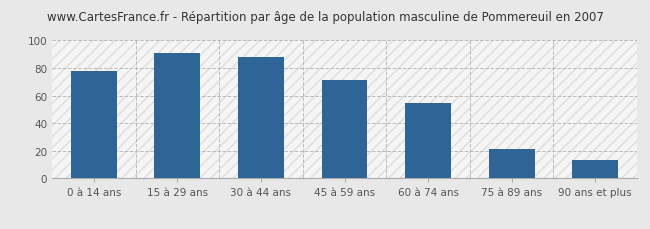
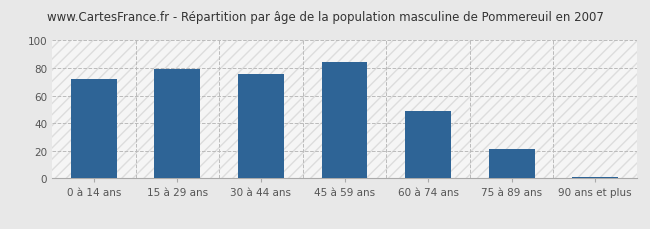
0 à 14 ans: 78 -> 72
15 à 29 ans: 91 -> 79
30 à 44 ans: 88 -> 76
45 à 59 ans: 71 -> 84
60 à 74 ans: 55 -> 49
90 ans et plus: 13 -> 1
